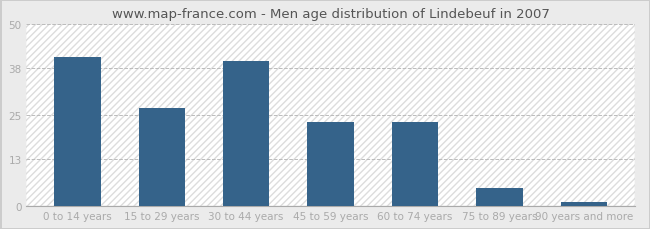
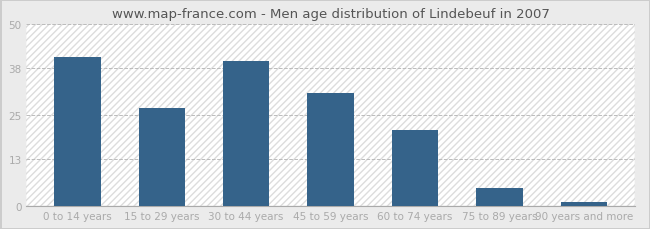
45 to 59 years: 23 -> 31
60 to 74 years: 23 -> 21
